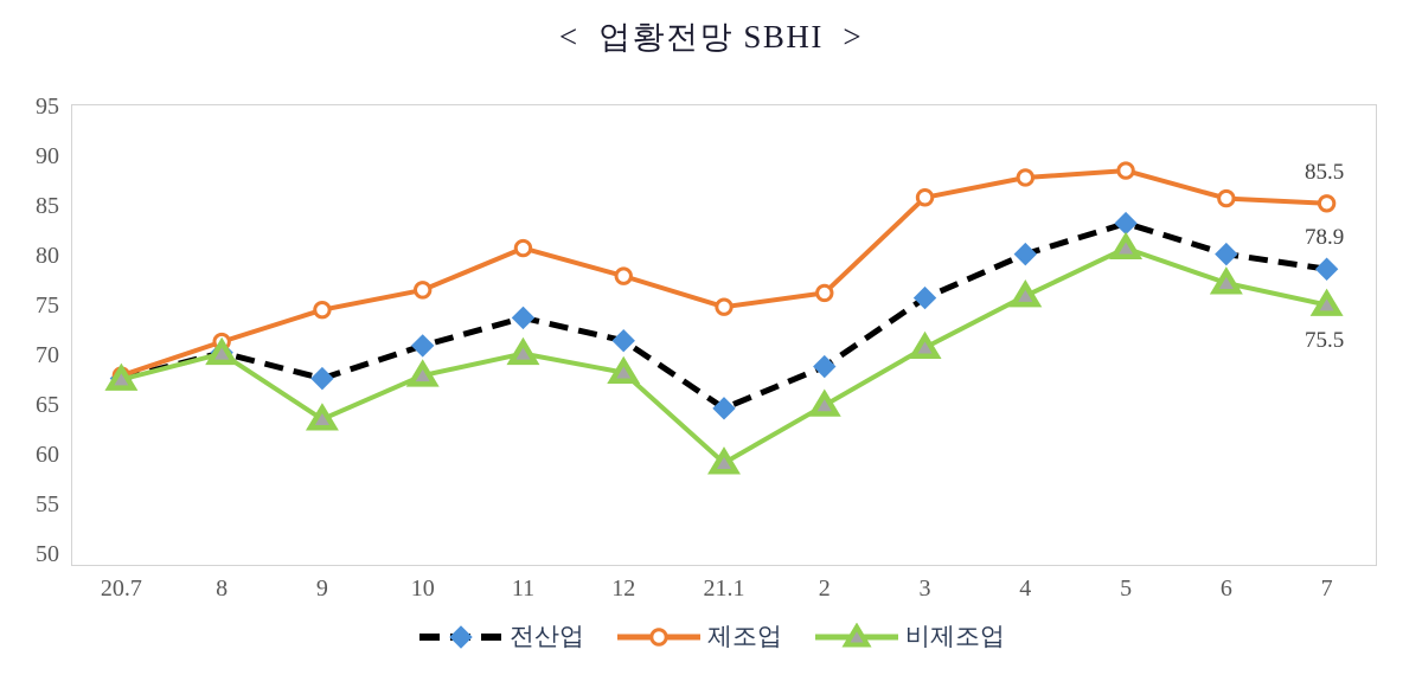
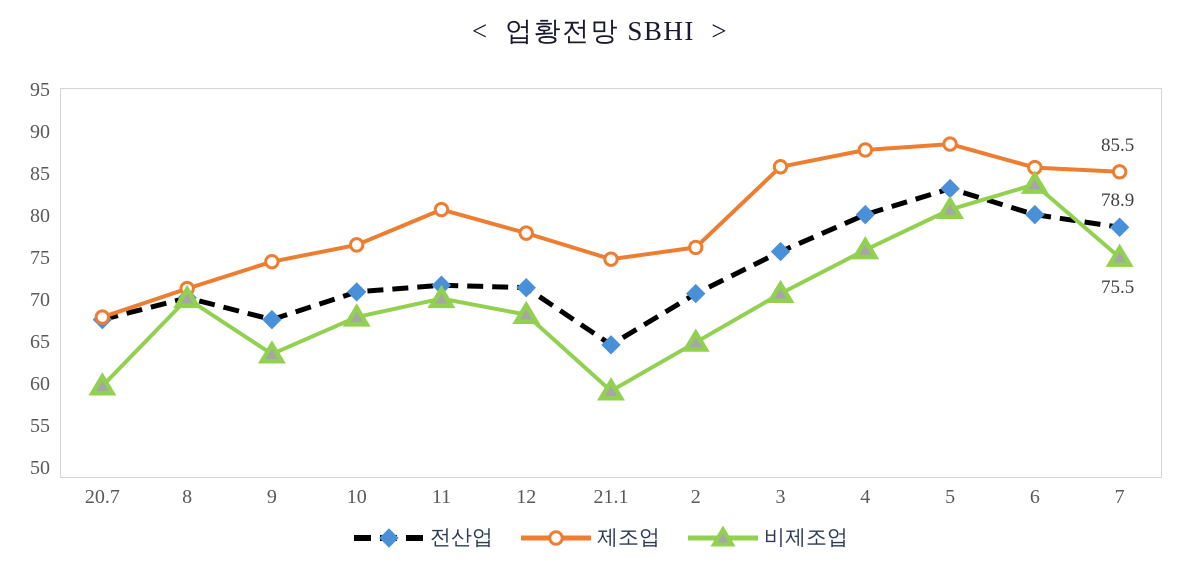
비제조업/20.7: 68 -> 60
전산업/11: 74 -> 72
전산업/2: 69 -> 71
비제조업/6: 78 -> 84
